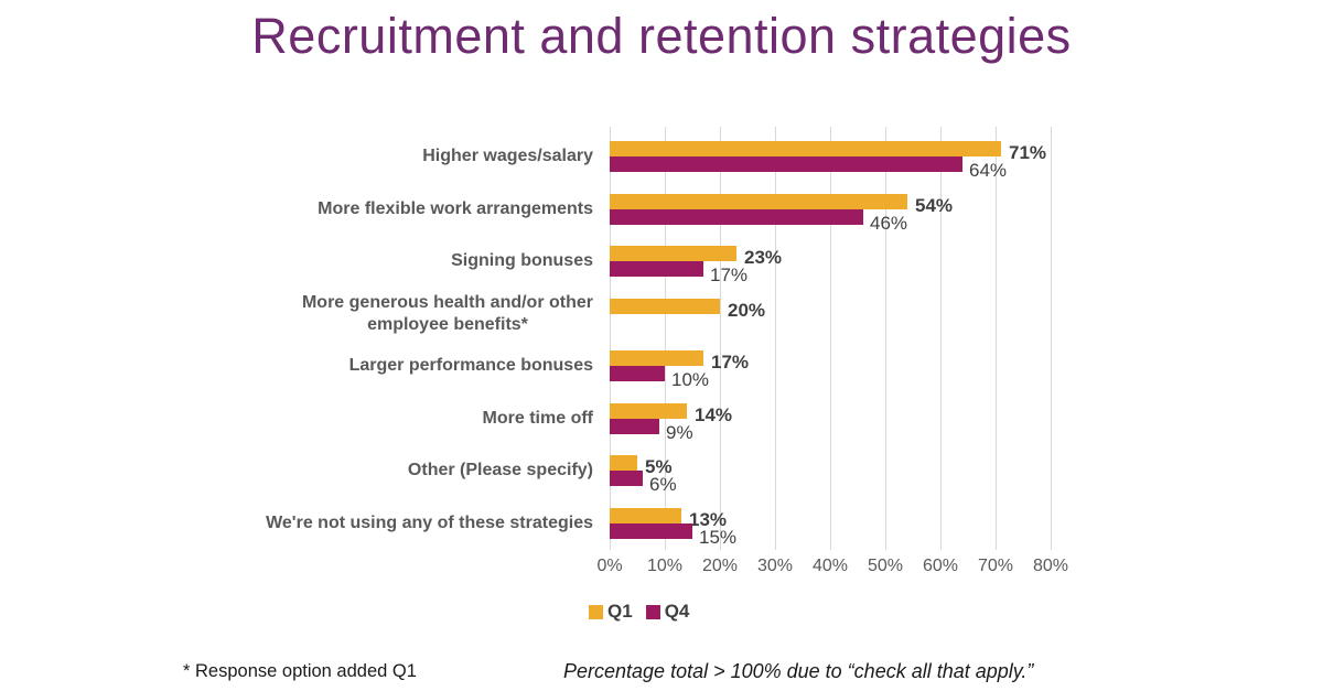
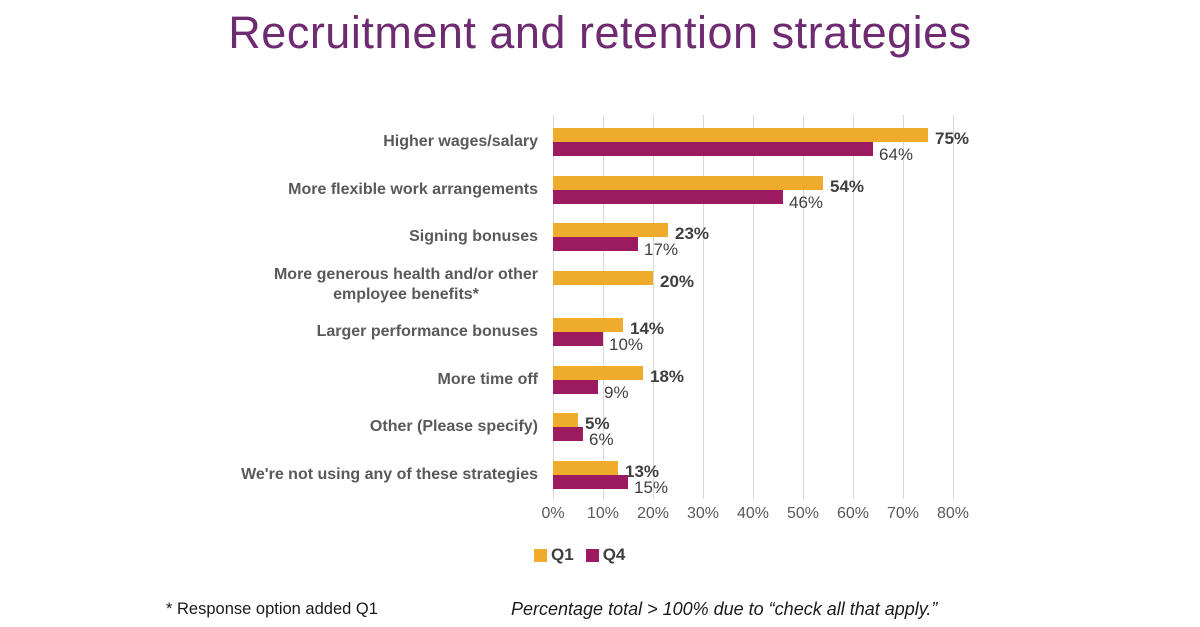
Q1/Higher wages/salary: 71% -> 75%
Q1/Larger performance bonuses: 17% -> 14%
Q1/More time off: 14% -> 18%
